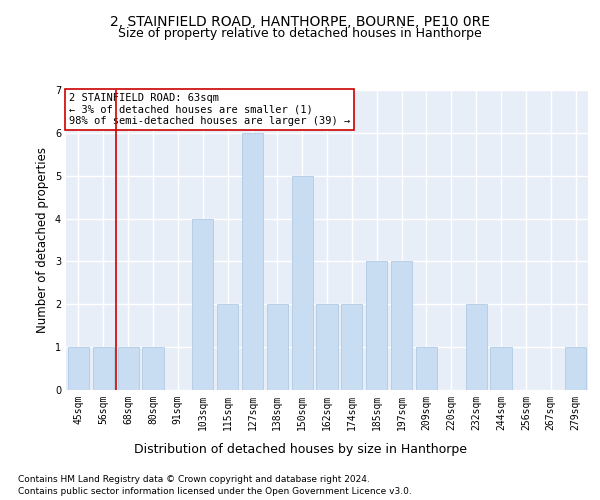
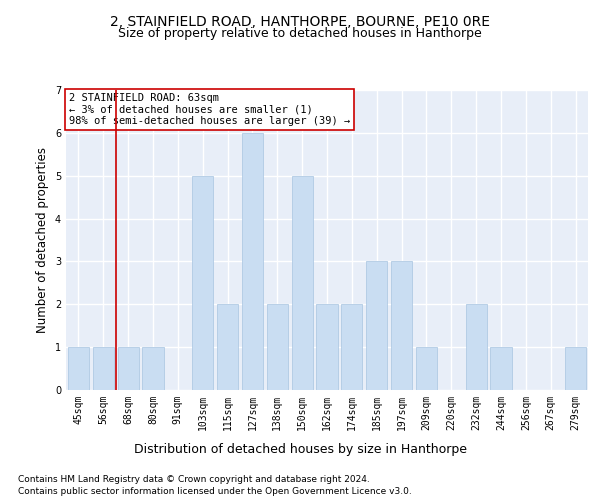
103sqm: 4 -> 5
